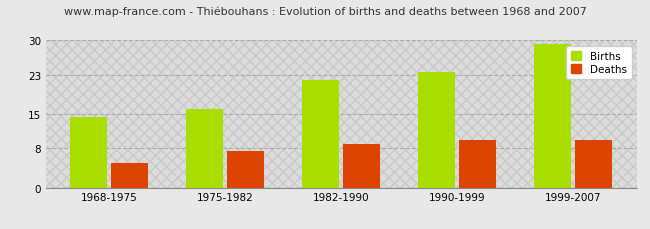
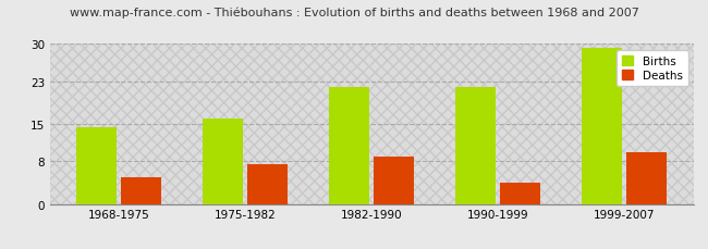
Births/1990-1999: 23.5 -> 22.0
Deaths/1990-1999: 9.6 -> 4.0
